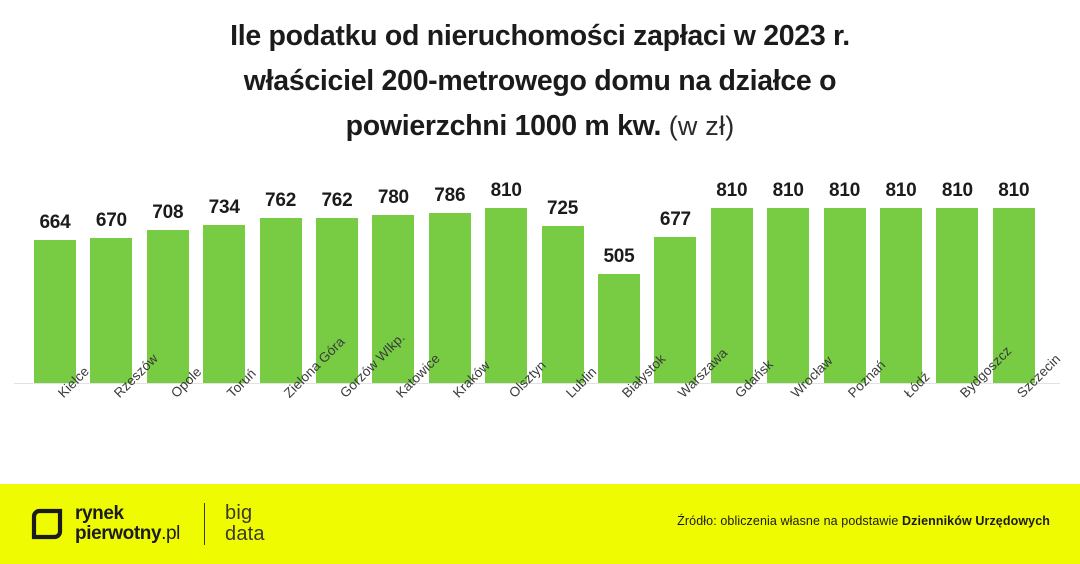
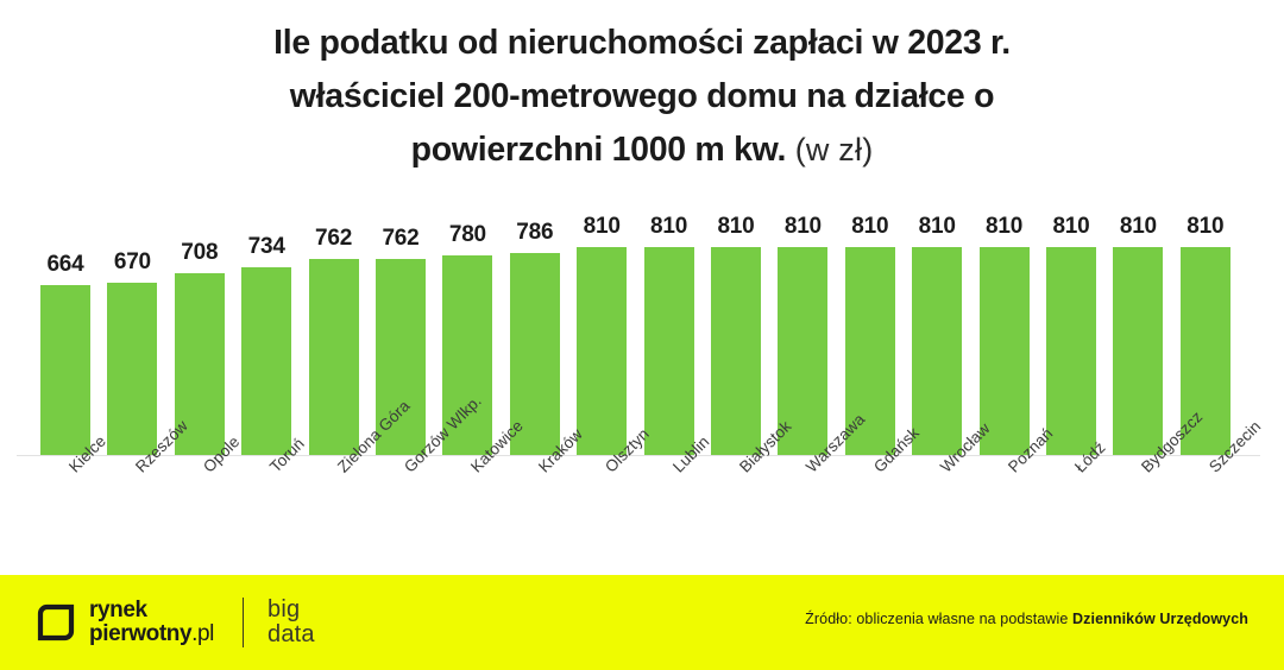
Lublin: 725 -> 810
Białystok: 505 -> 810
Warszawa: 677 -> 810
